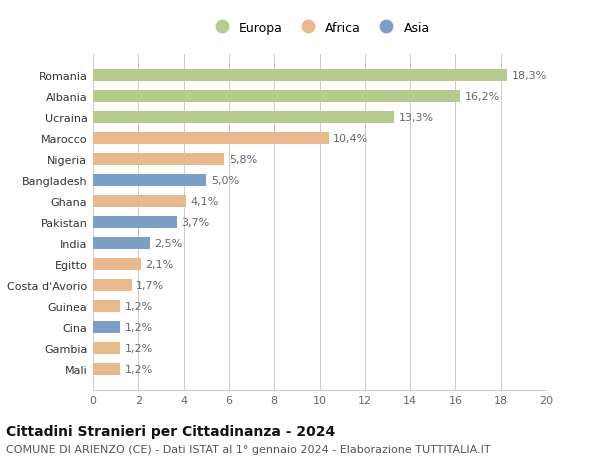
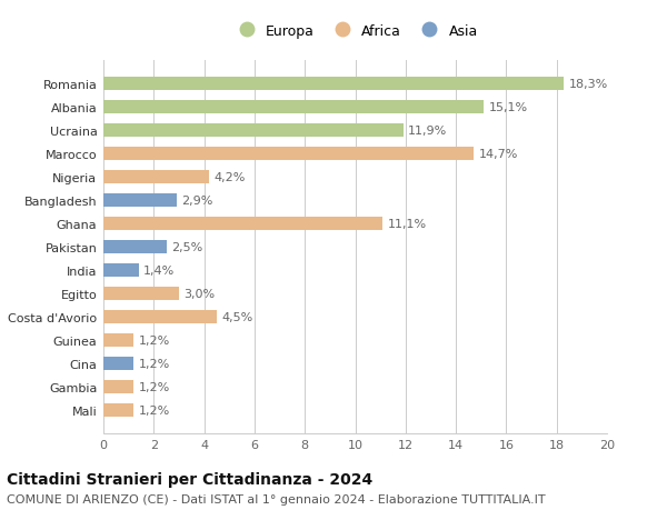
Albania: 16,2% -> 15,1%
Ucraina: 13,3% -> 11,9%
Marocco: 10,4% -> 14,7%
Nigeria: 5,8% -> 4,2%
Bangladesh: 5,0% -> 2,9%
Ghana: 4,1% -> 11,1%
Pakistan: 3,7% -> 2,5%
India: 2,5% -> 1,4%
Egitto: 2,1% -> 3,0%
Costa d'Avorio: 1,7% -> 4,5%
